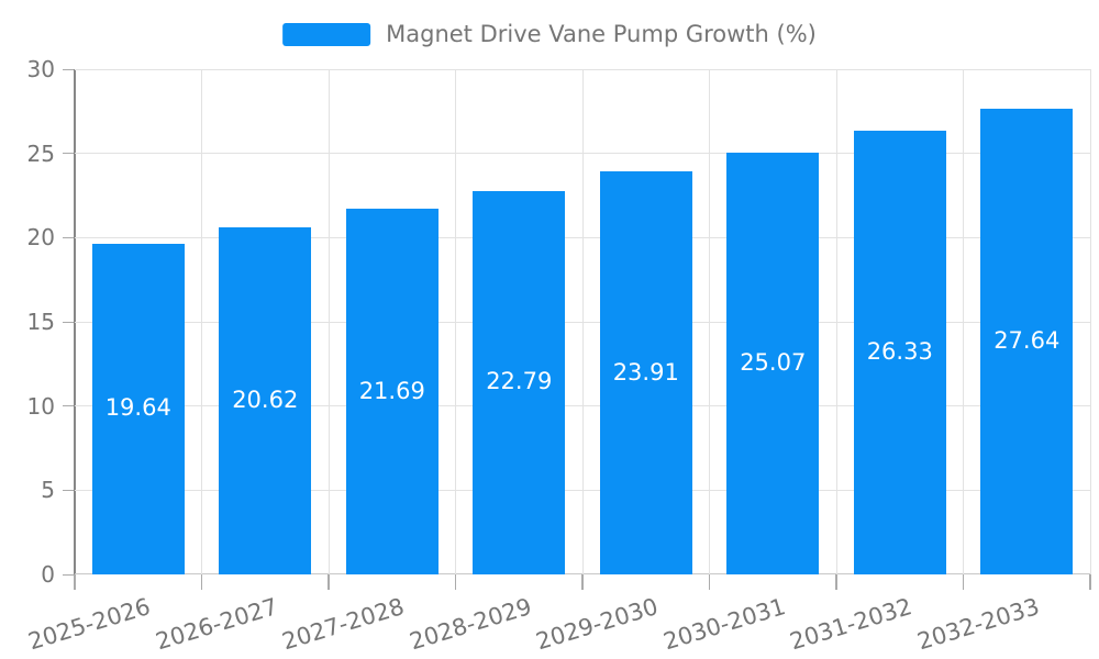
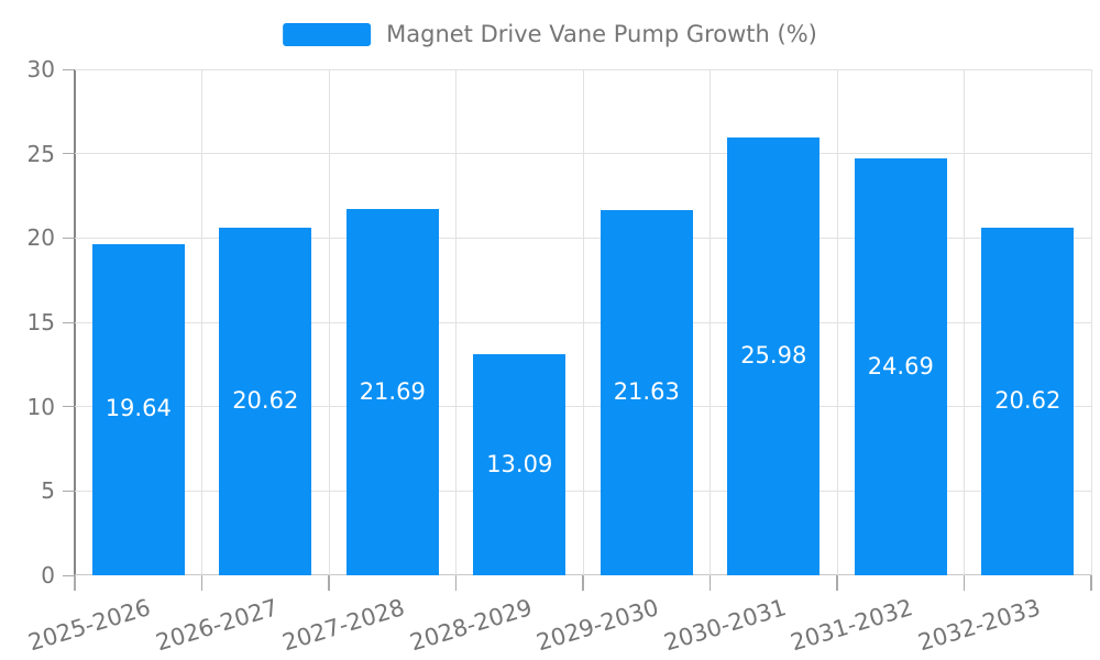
2028-2029: 22.79 -> 13.09
2029-2030: 23.91 -> 21.63
2030-2031: 25.07 -> 25.98
2031-2032: 26.33 -> 24.69
2032-2033: 27.64 -> 20.62
